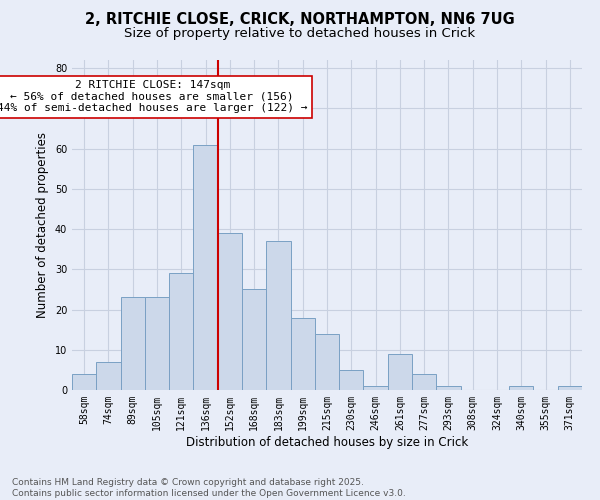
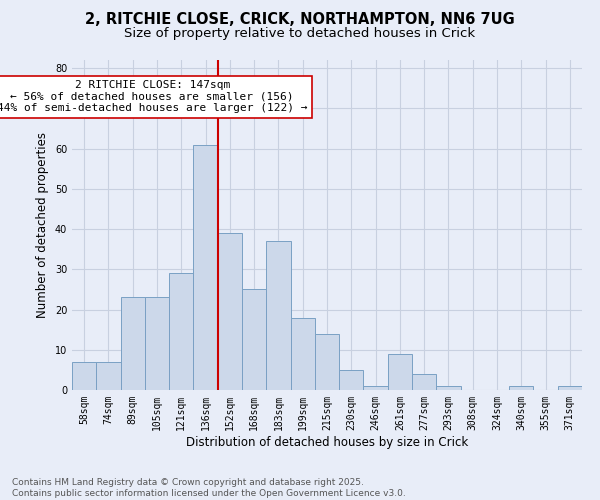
58sqm: 4 -> 7
